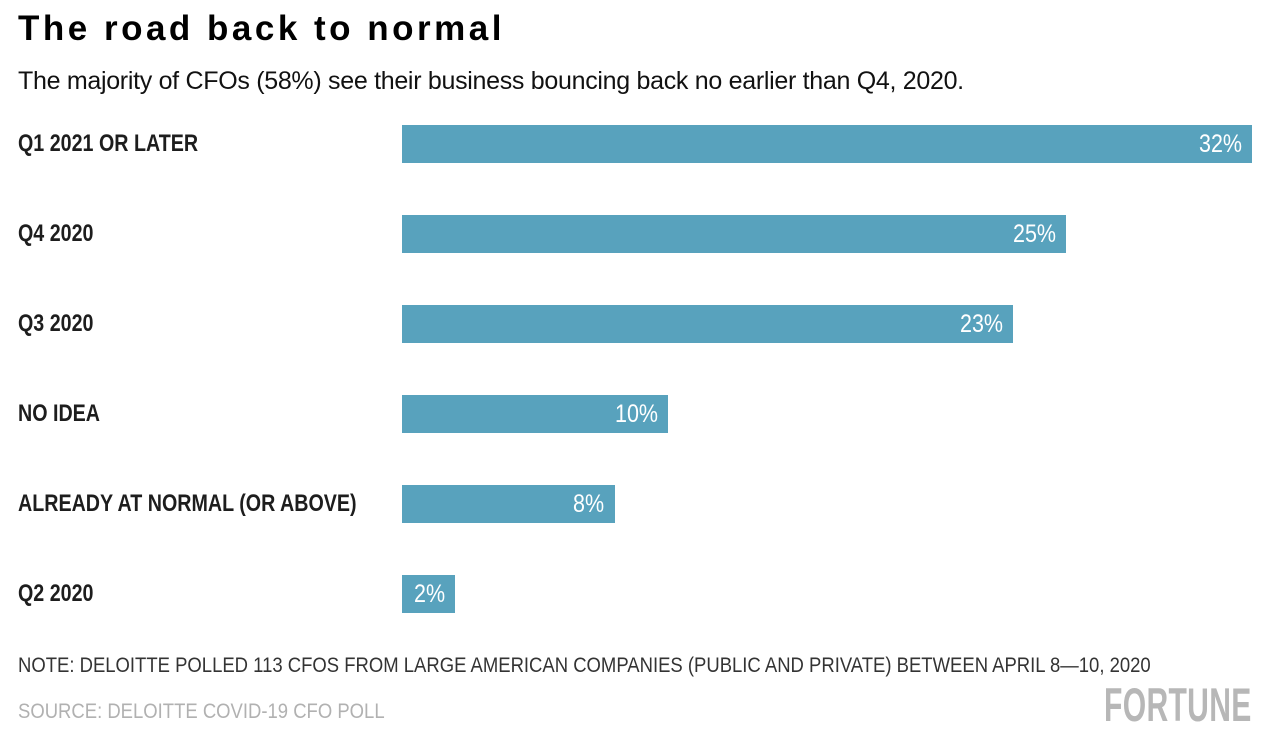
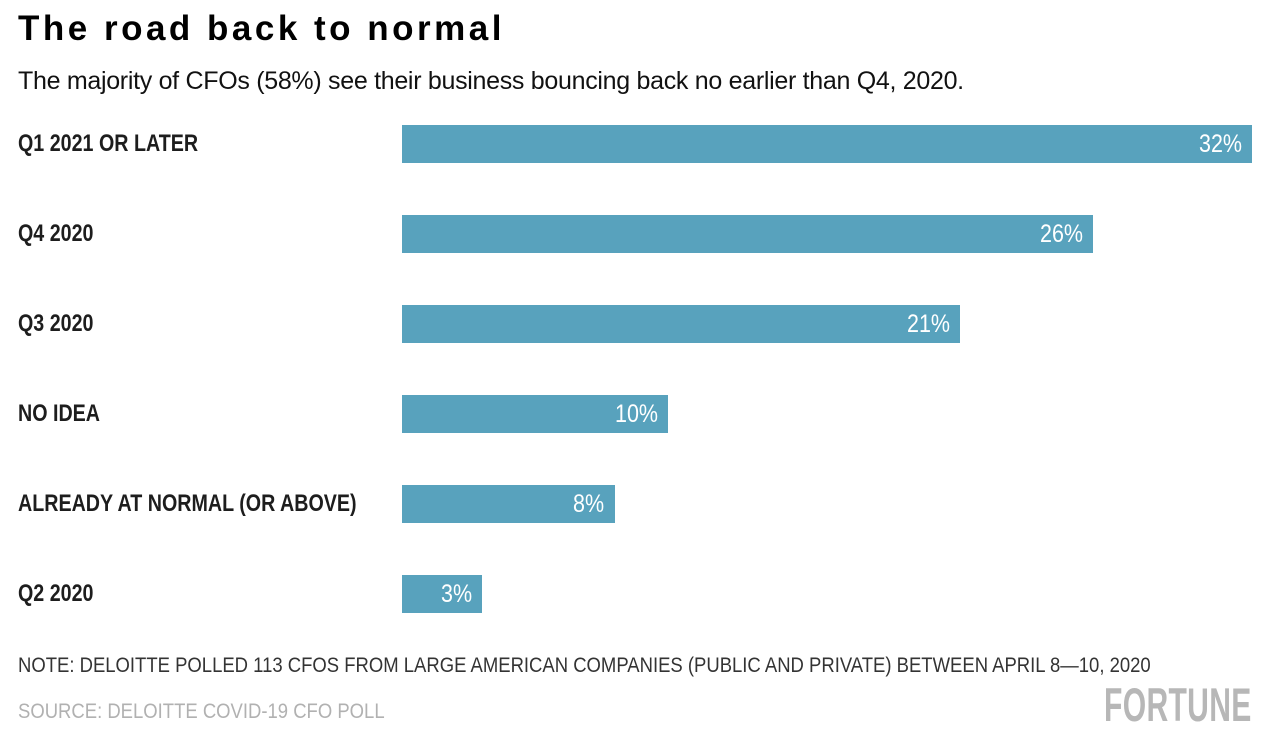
Q4 2020: 25% -> 26%
Q3 2020: 23% -> 21%
Q2 2020: 2% -> 3%
